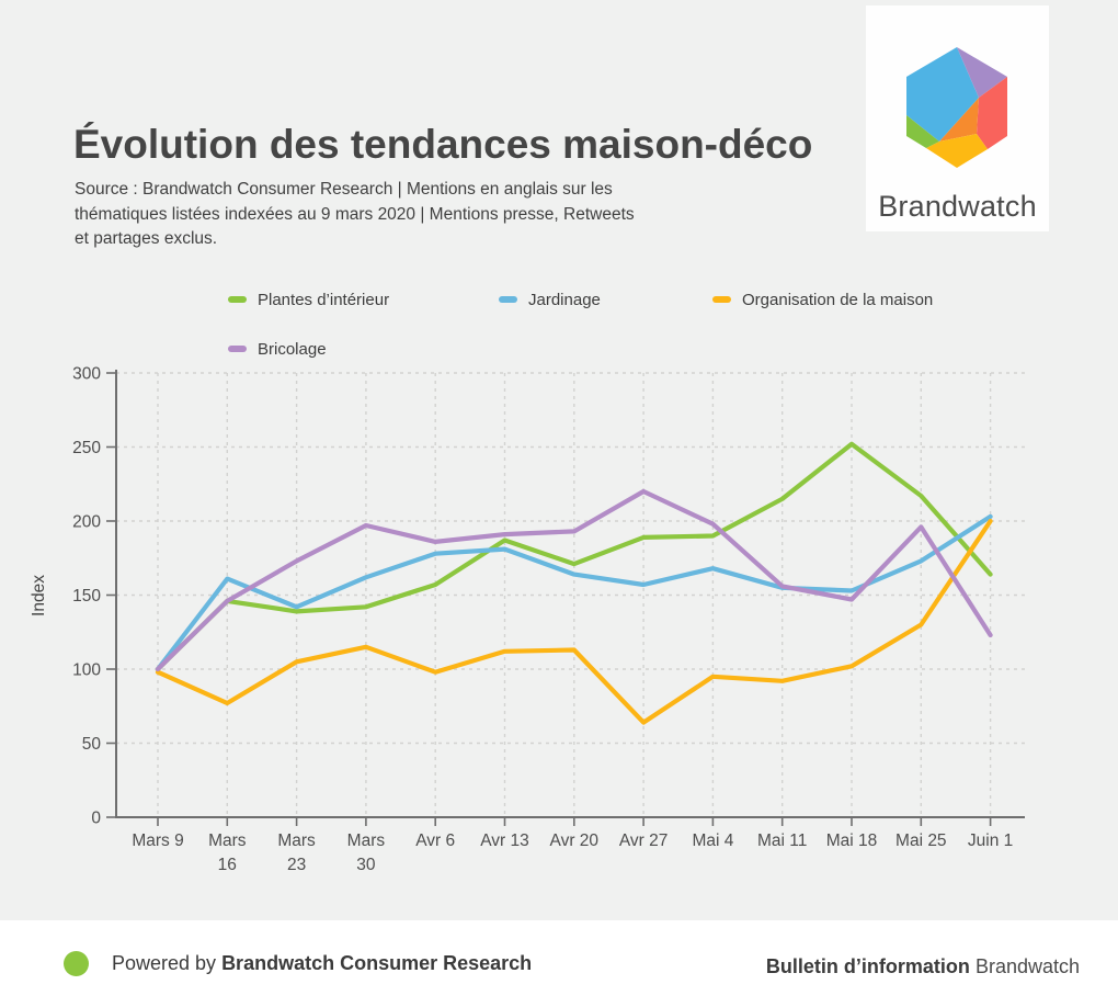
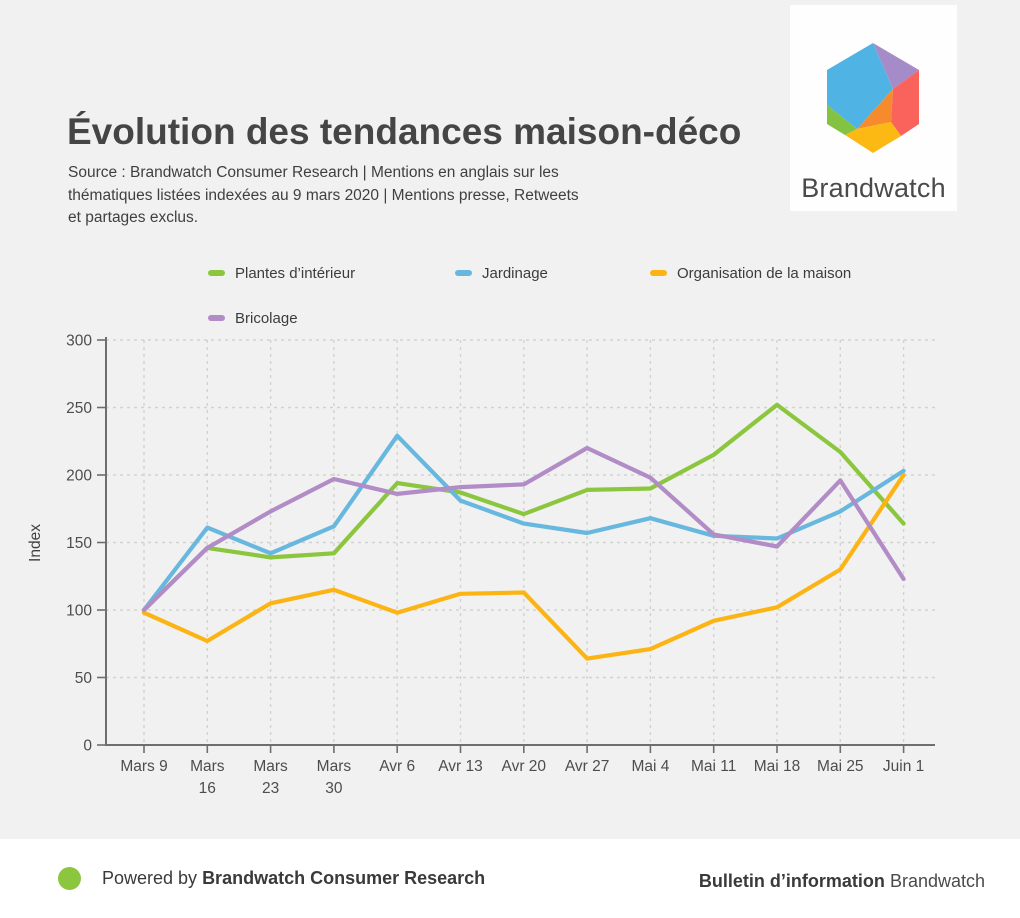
Plantes d’intérieur/Avr 6: 157 -> 194
Jardinage/Avr 6: 178 -> 229
Organisation de la maison/Mai 4: 95 -> 71
